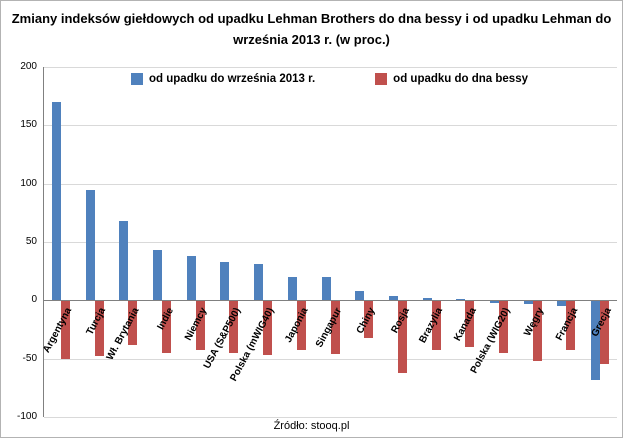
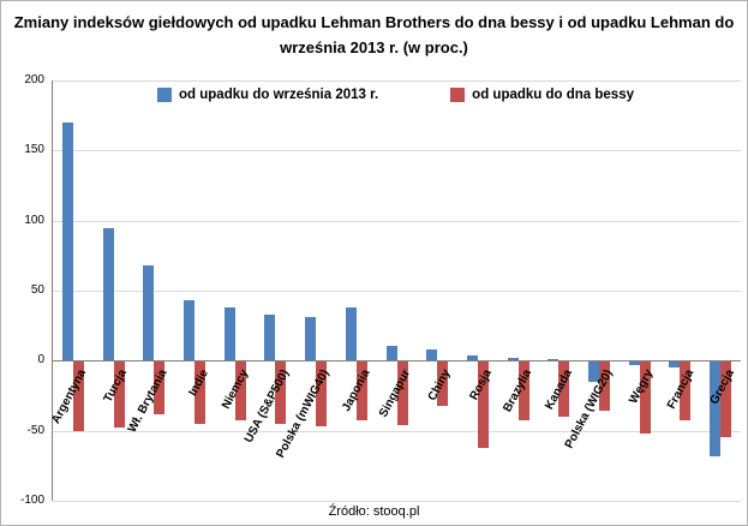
od upadku do września 2013 r./Japonia: 20 -> 38
od upadku do września 2013 r./Singapur: 20 -> 11
od upadku do września 2013 r./Polska (WIG20): -2 -> -15
od upadku do dna bessy/Polska (WIG20): -45 -> -36
